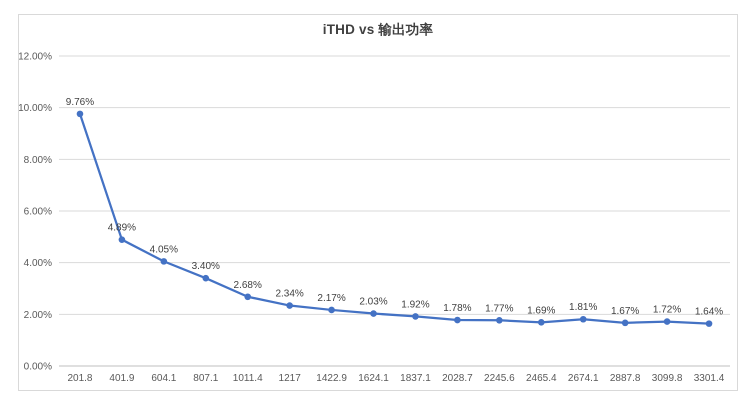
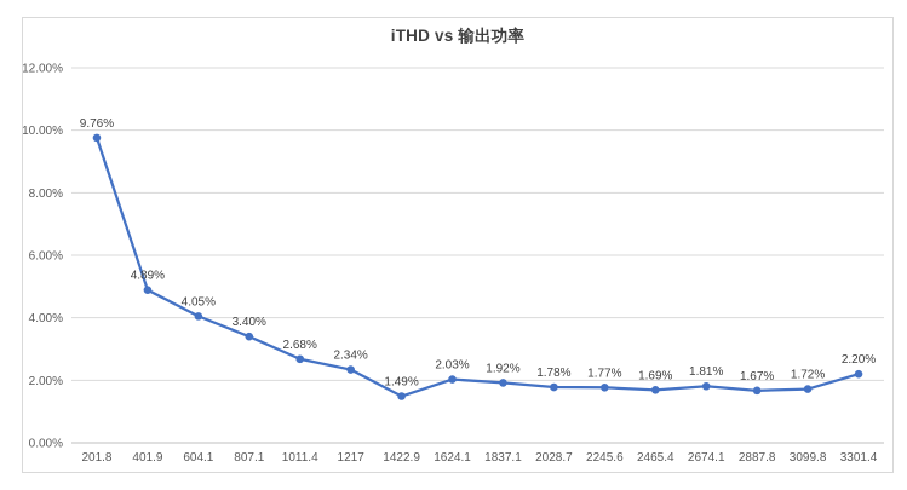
1422.9: 2.17% -> 1.49%
3301.4: 1.64% -> 2.20%
